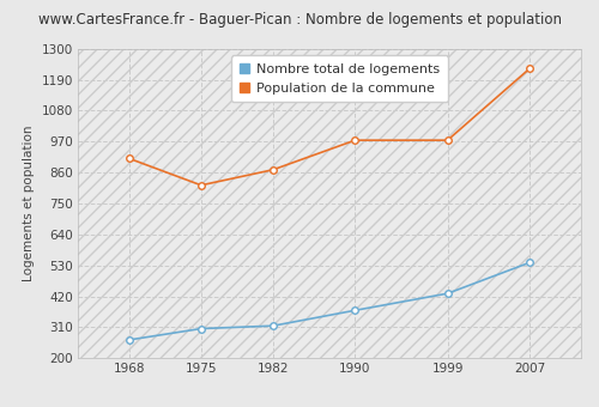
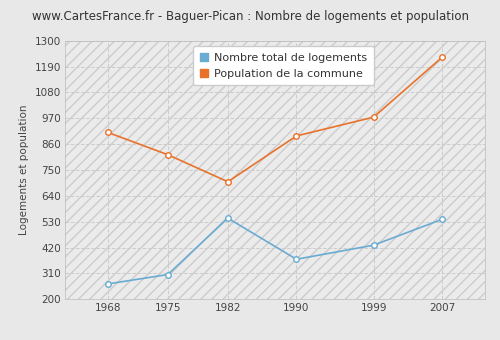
Nombre total de logements/1982: 315 -> 545
Population de la commune/1982: 870 -> 700
Population de la commune/1990: 975 -> 895
